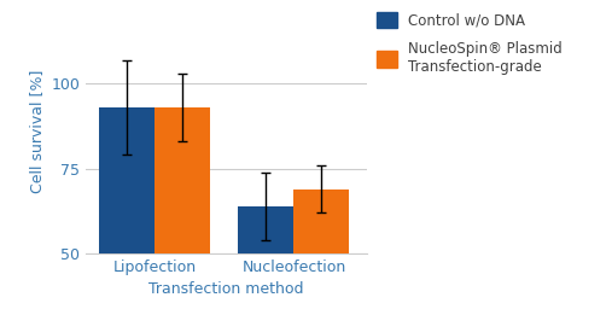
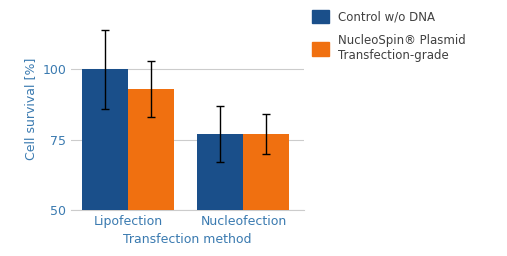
Control w/o DNA/Lipofection: 93 -> 100
Control w/o DNA/Nucleofection: 64 -> 77
NucleoSpin® Plasmid Transfection-grade/Nucleofection: 69 -> 77
